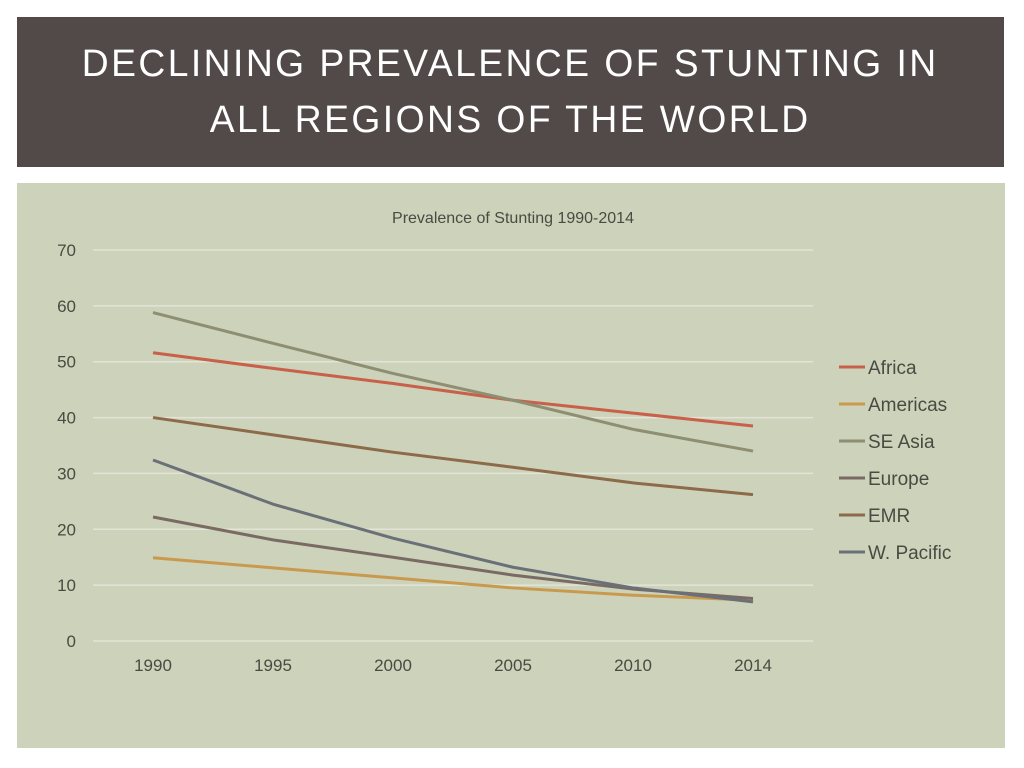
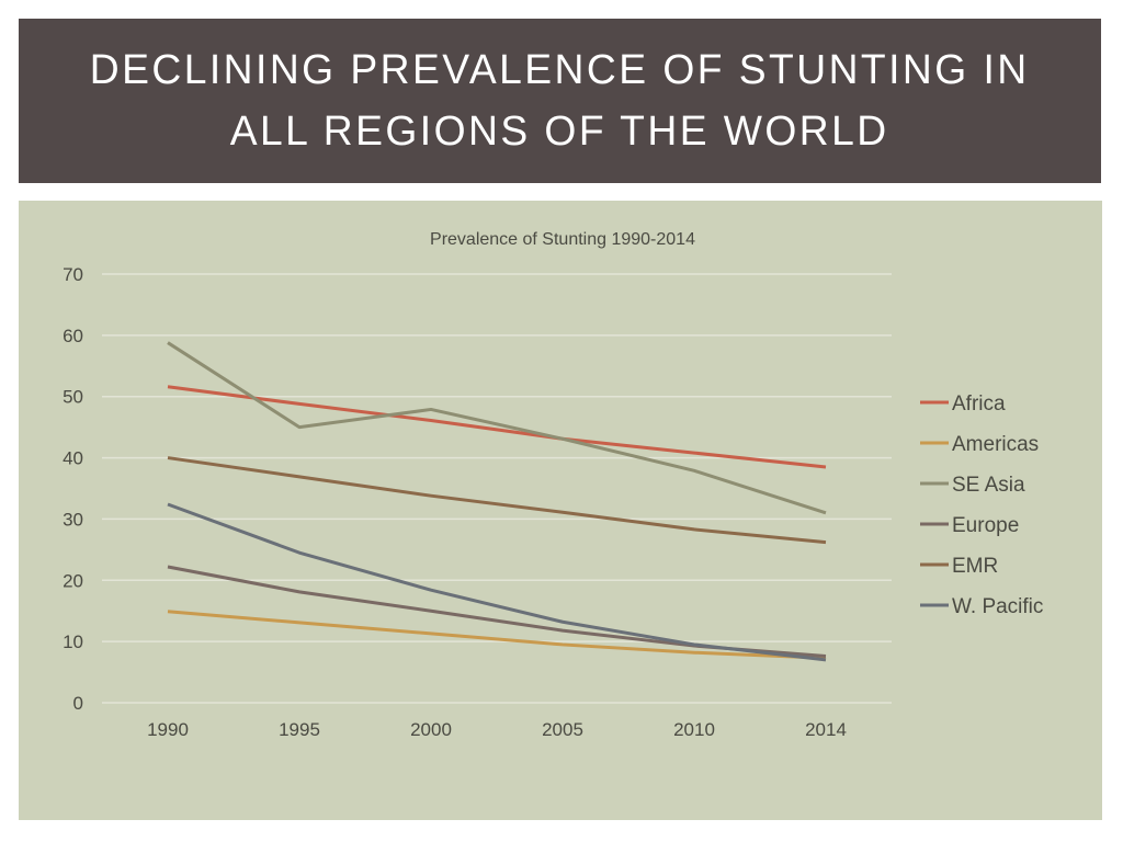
SE Asia/1995: 53 -> 45
SE Asia/2014: 34 -> 31
